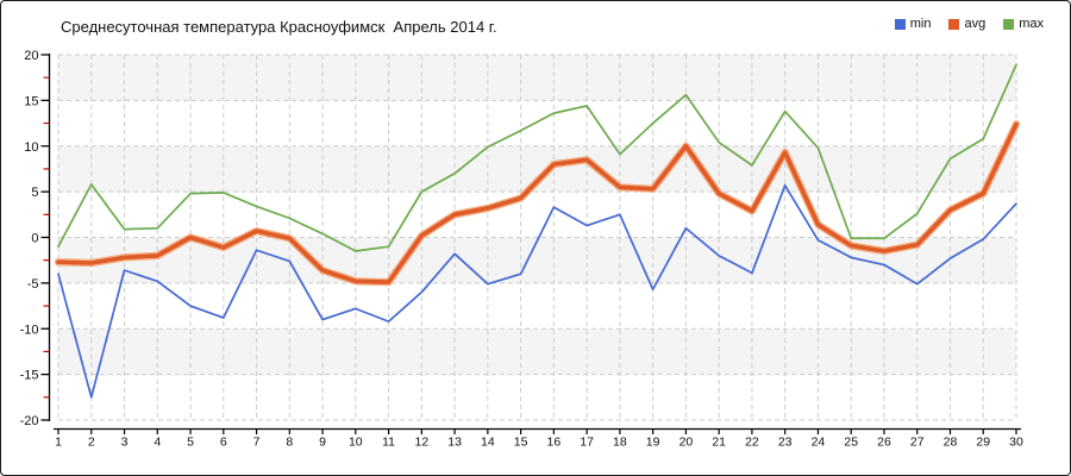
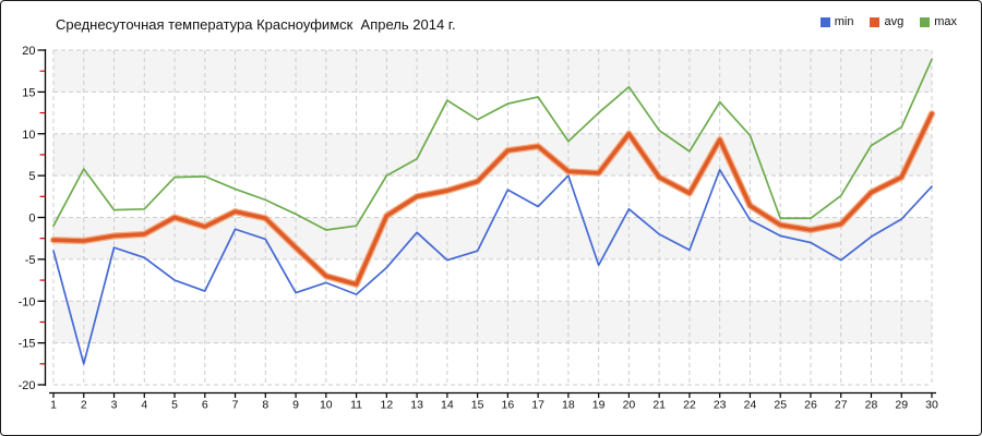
avg/10: -5 -> -7
avg/11: -5 -> -8
max/14: 10 -> 14
min/18: 2 -> 5
